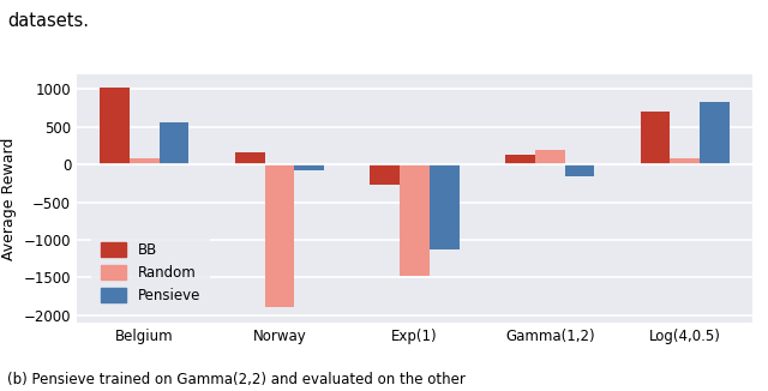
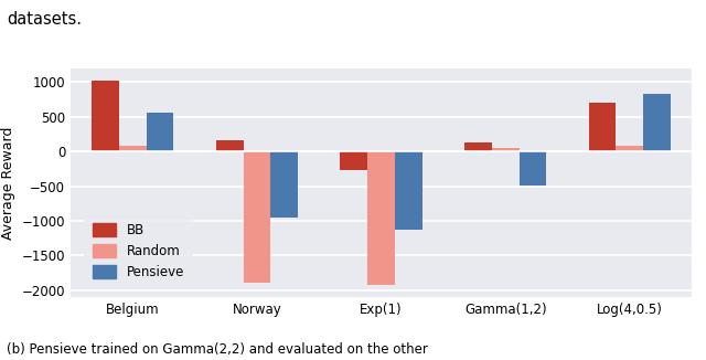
Pensieve/Norway: -80 -> -960
Random/Exp(1): -1480 -> -1920
Random/Gamma(1,2): 200 -> 60
Pensieve/Gamma(1,2): -160 -> -490
